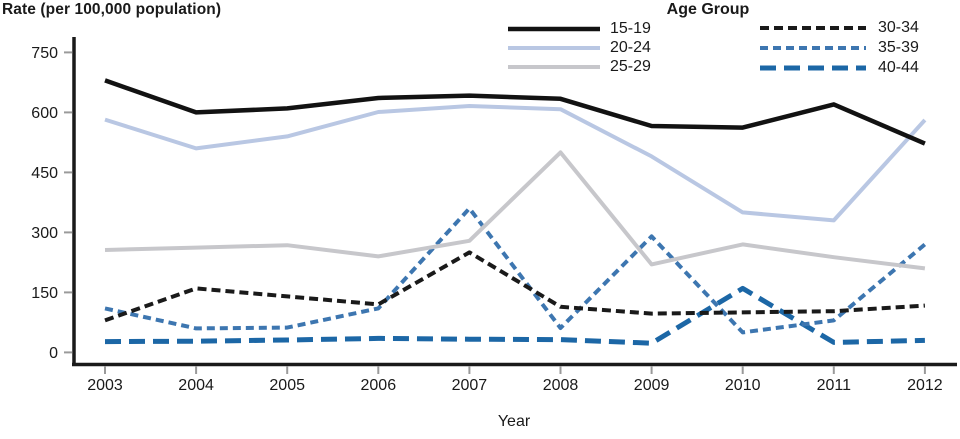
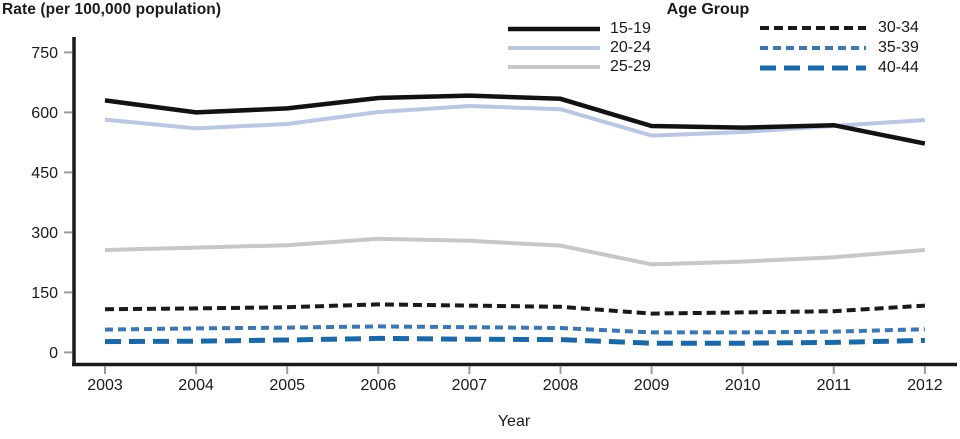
15-19/2003: 680 -> 630
30-34/2003: 80 -> 110
35-39/2003: 110 -> 60
20-24/2004: 510 -> 560
30-34/2004: 160 -> 110
20-24/2005: 540 -> 570
30-34/2005: 140 -> 110
25-29/2006: 240 -> 280
35-39/2006: 110 -> 60
30-34/2007: 250 -> 120
35-39/2007: 360 -> 60
25-29/2008: 500 -> 270
20-24/2009: 490 -> 540
35-39/2009: 290 -> 50
20-24/2010: 350 -> 550
25-29/2010: 270 -> 230
40-44/2010: 160 -> 20
15-19/2011: 620 -> 570
20-24/2011: 330 -> 570
35-39/2011: 80 -> 50
25-29/2012: 210 -> 260
35-39/2012: 270 -> 60
